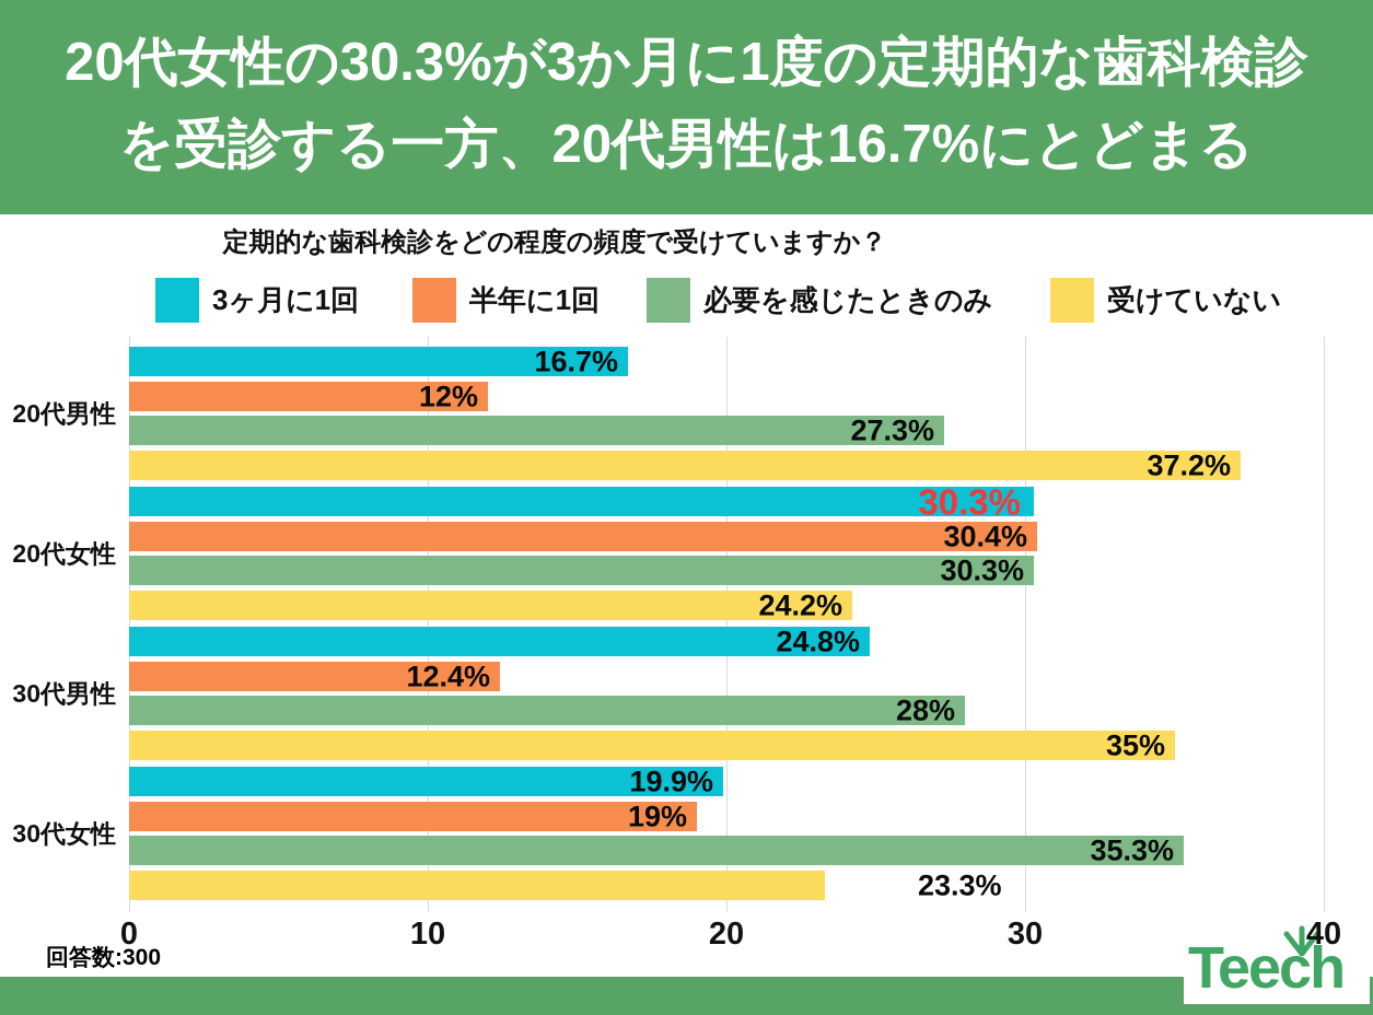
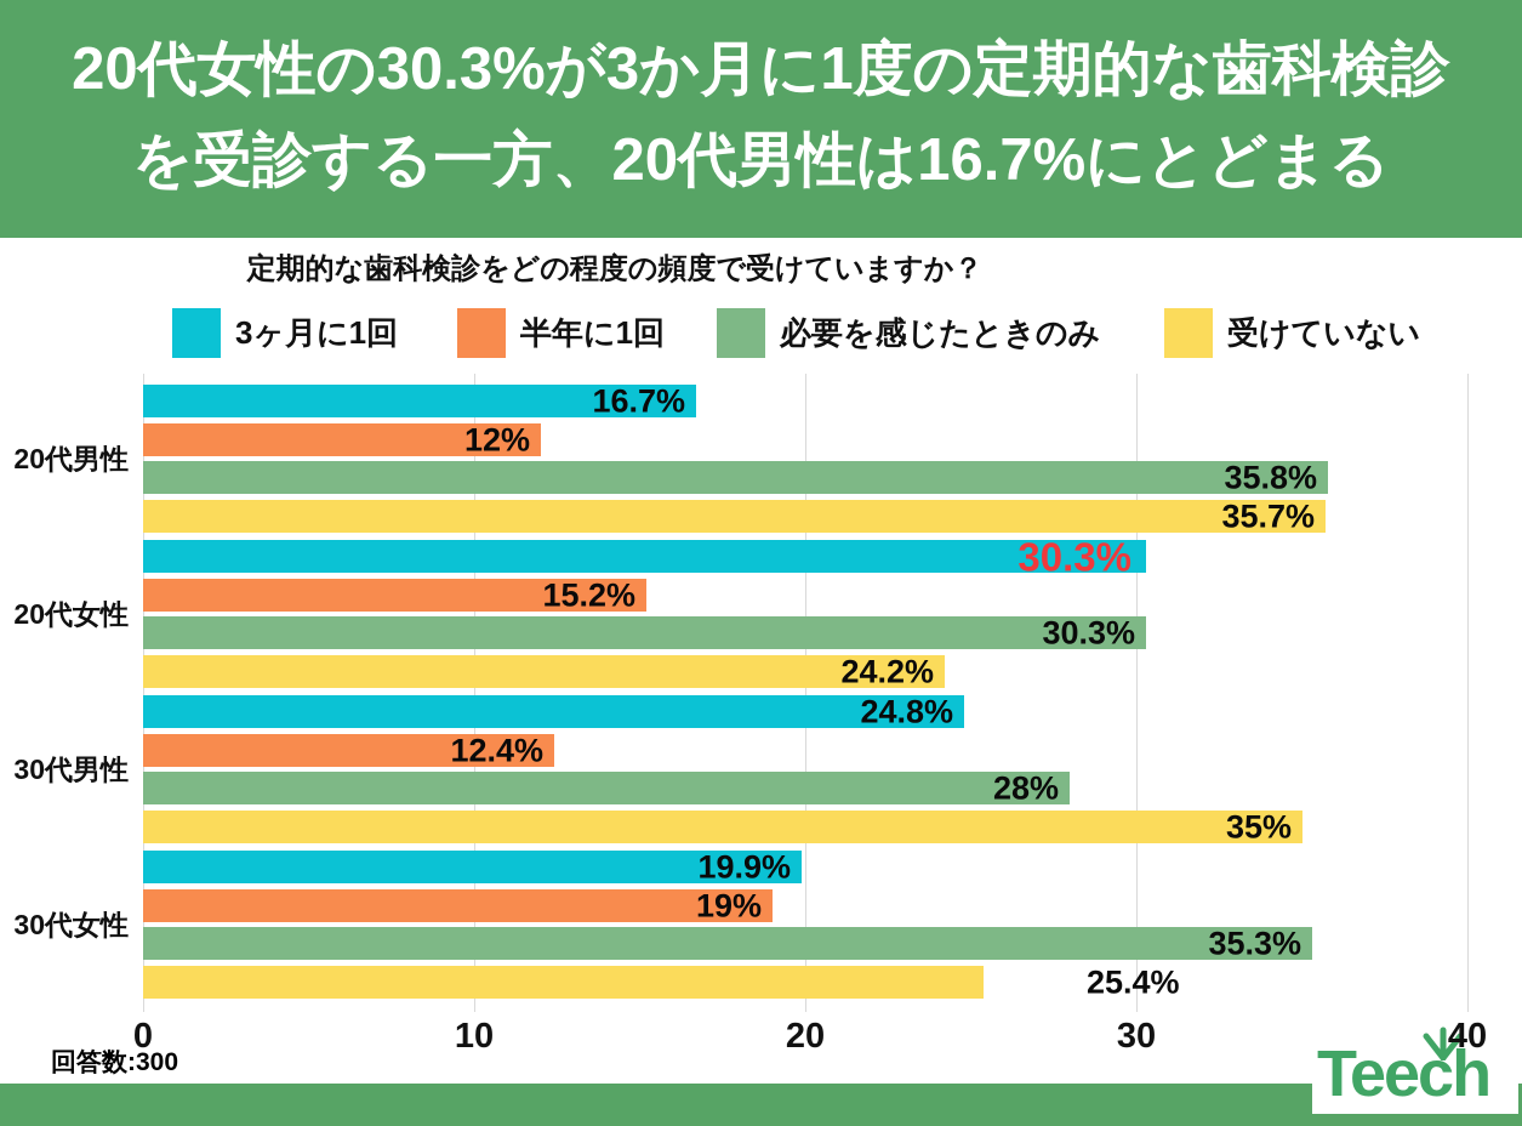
必要を感じたときのみ/20代男性: 27.3% -> 35.8%
受けていない/20代男性: 37.2% -> 35.7%
半年に1回/20代女性: 30.4% -> 15.2%
受けていない/30代女性: 23.3% -> 25.4%
